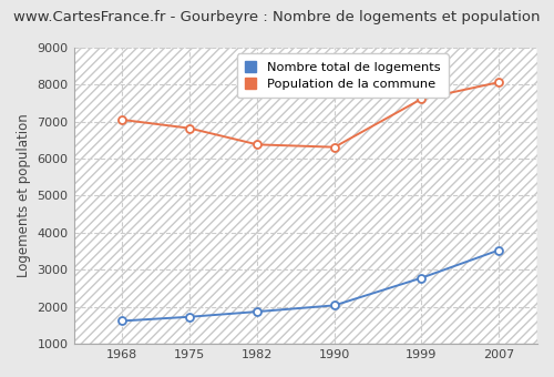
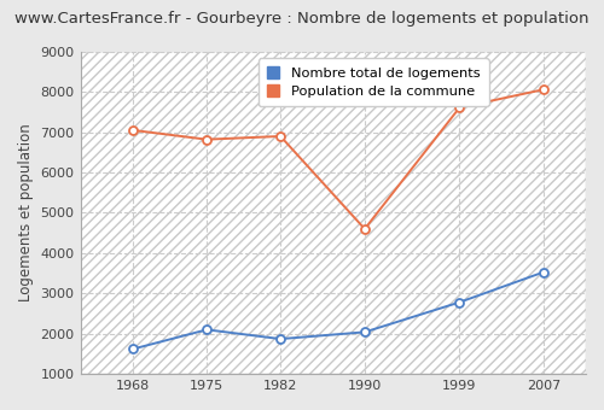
Nombre total de logements/1975: 1730 -> 2100
Population de la commune/1982: 6380 -> 6900
Population de la commune/1990: 6310 -> 4600
